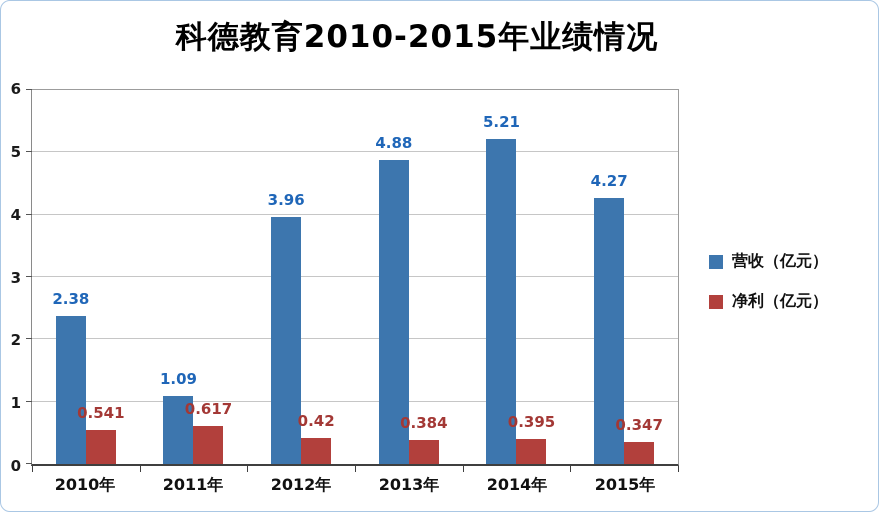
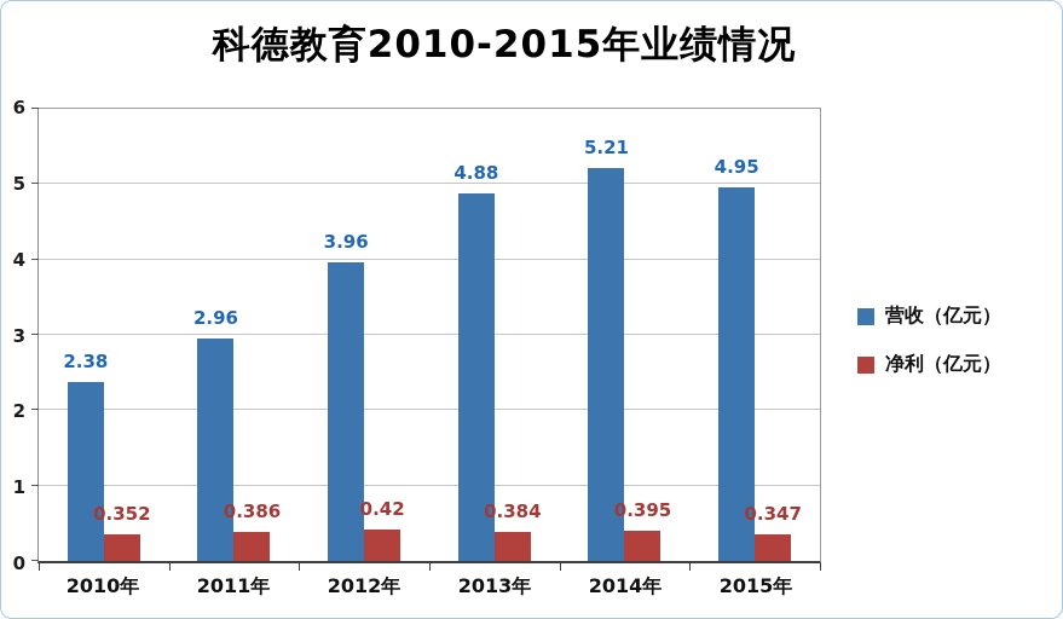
净利（亿元）/2010年: 0.541 -> 0.352
营收（亿元）/2011年: 1.09 -> 2.96
净利（亿元）/2011年: 0.617 -> 0.386
营收（亿元）/2015年: 4.27 -> 4.95
